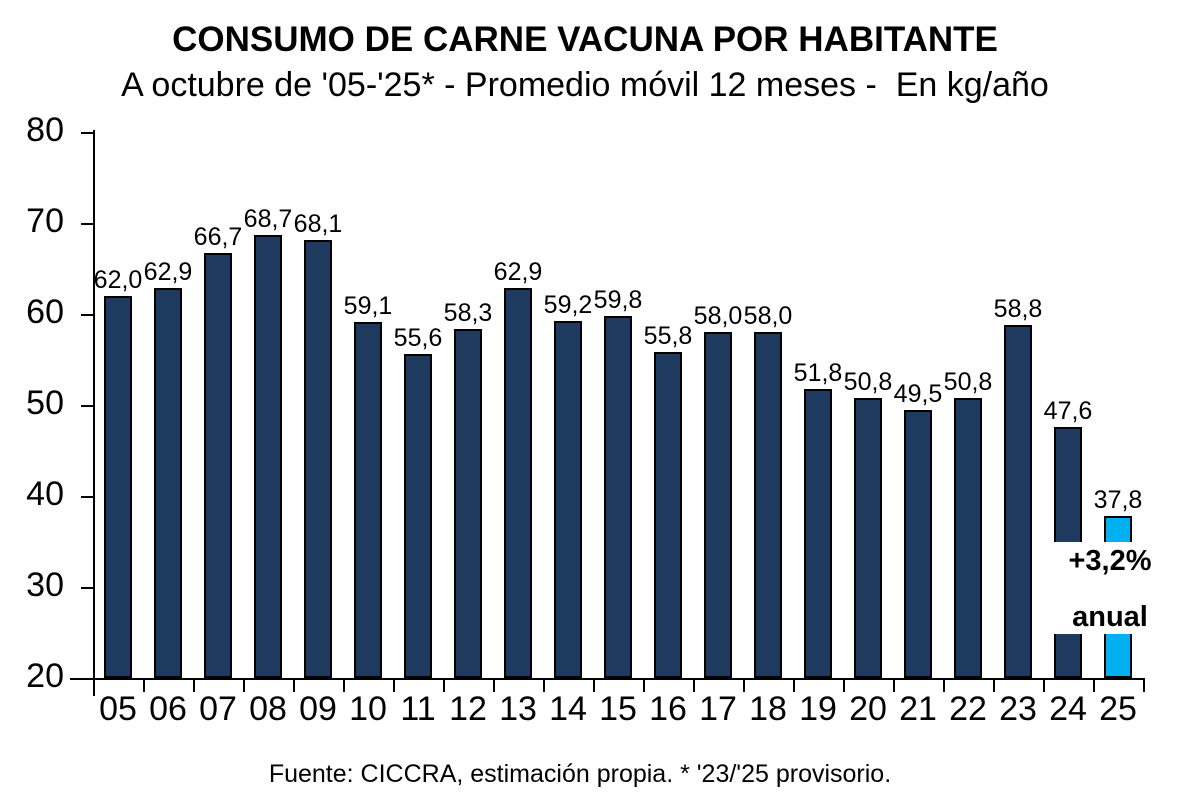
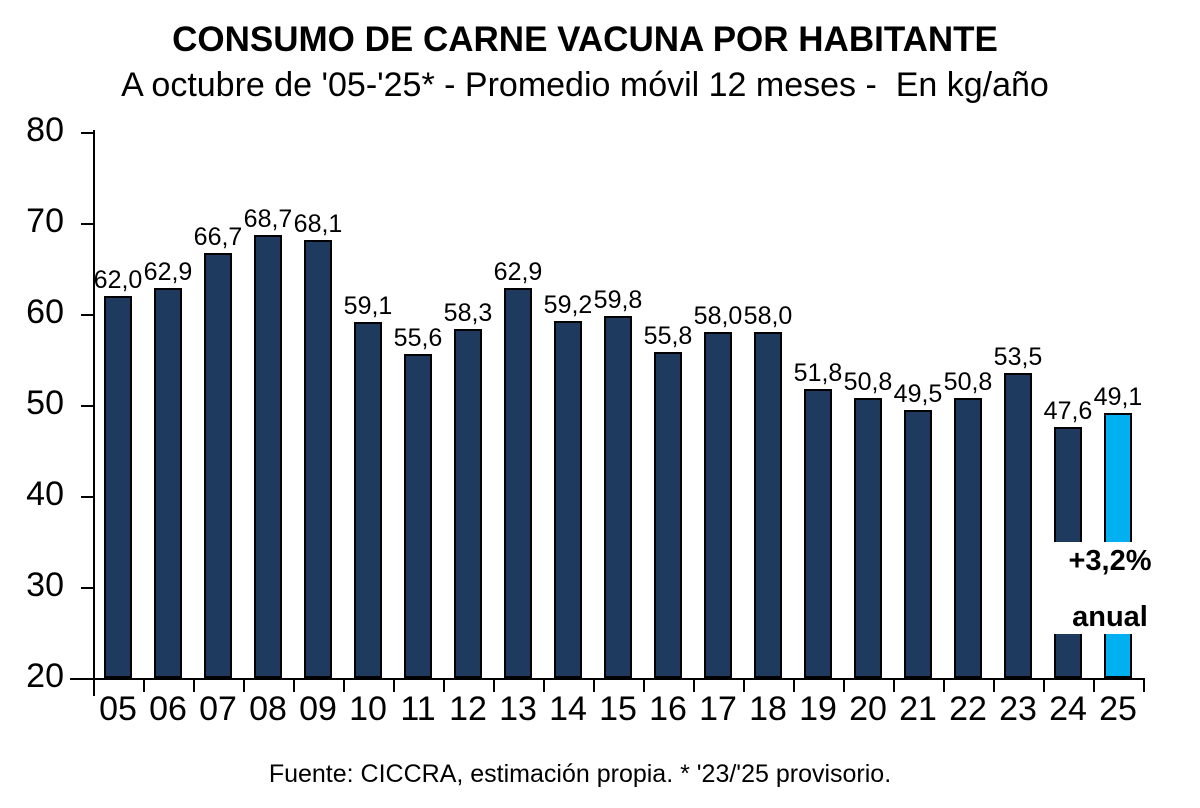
23: 58,8 -> 53,5
25: 37,8 -> 49,1
